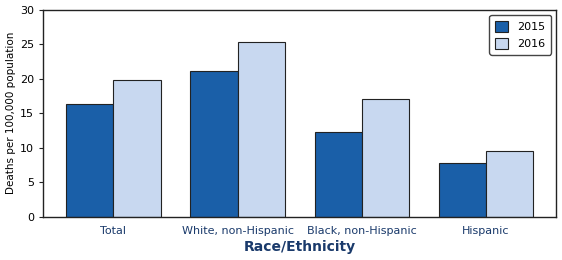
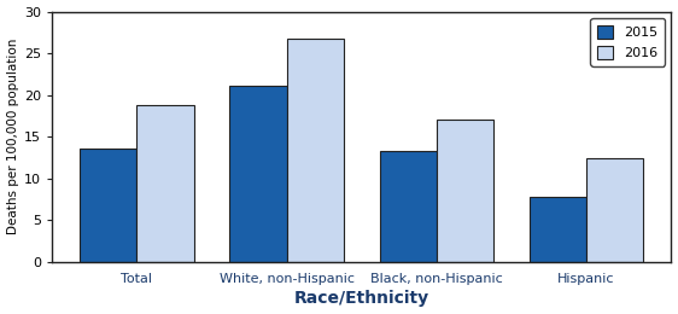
2015/Total: 16.3 -> 13.6
2016/Total: 19.8 -> 18.8
2016/White, non-Hispanic: 25.3 -> 26.8
2015/Black, non-Hispanic: 12.2 -> 13.2
2016/Hispanic: 9.5 -> 12.4
